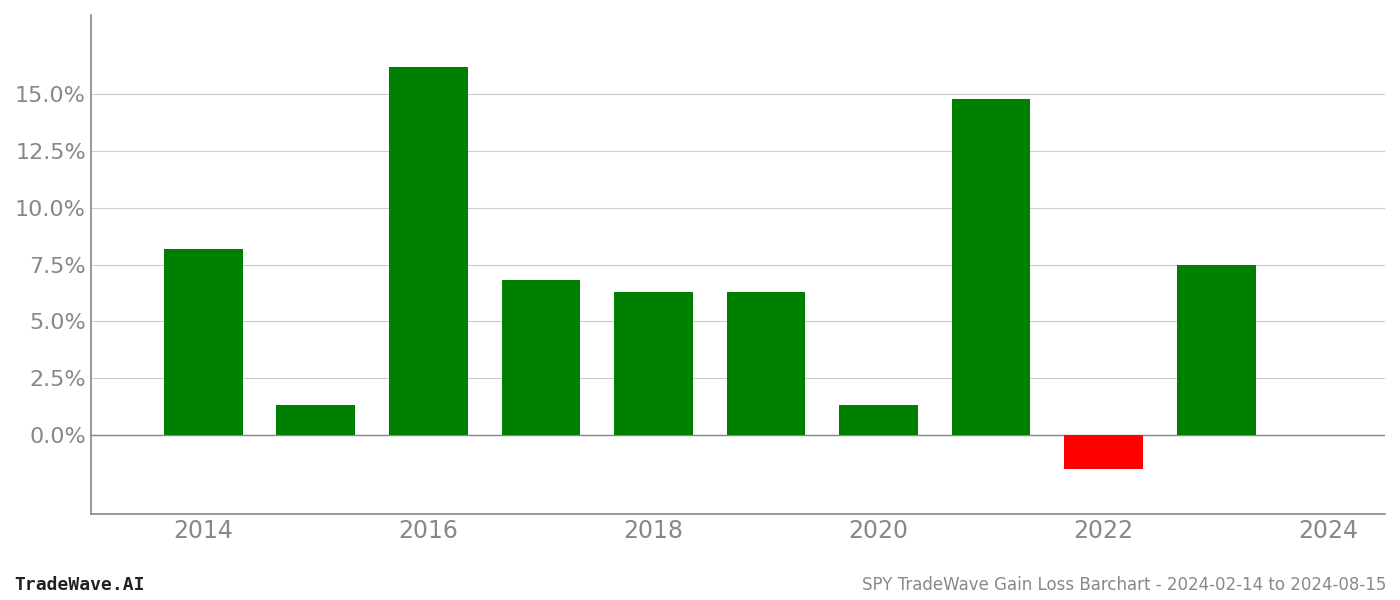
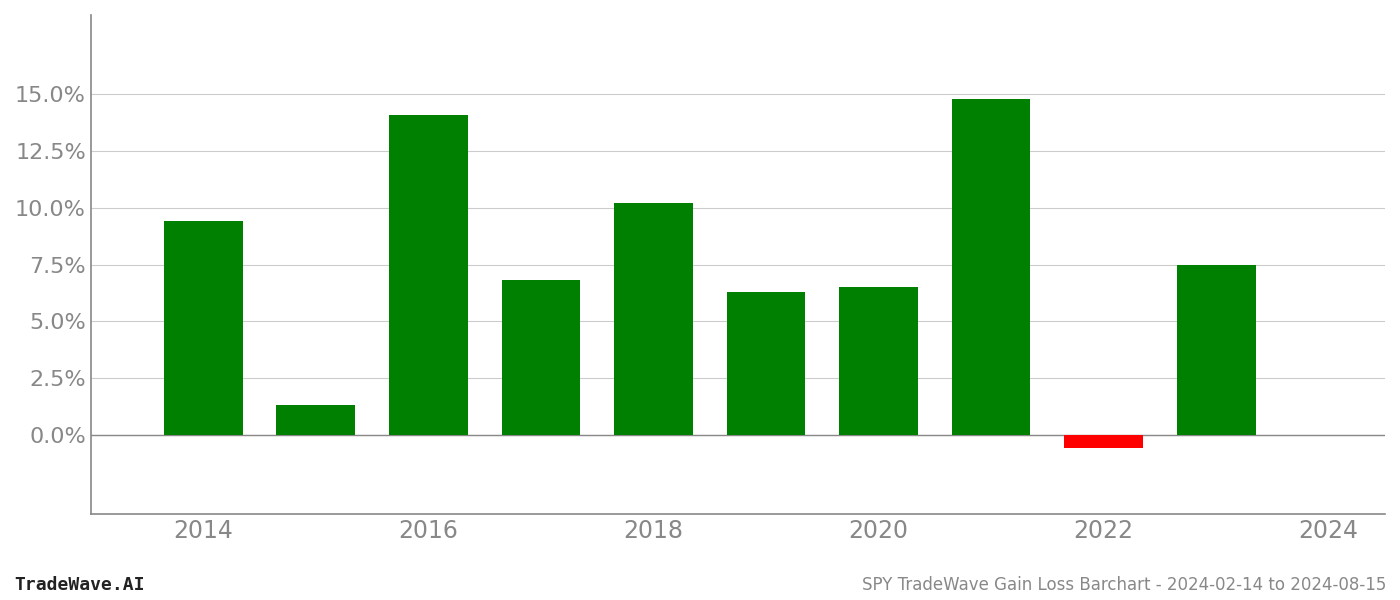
2014: 8.2% -> 9.4%
2016: 16.2% -> 14.1%
2018: 6.3% -> 10.2%
2020: 1.3% -> 6.5%
2022: -1.5% -> -0.6%
